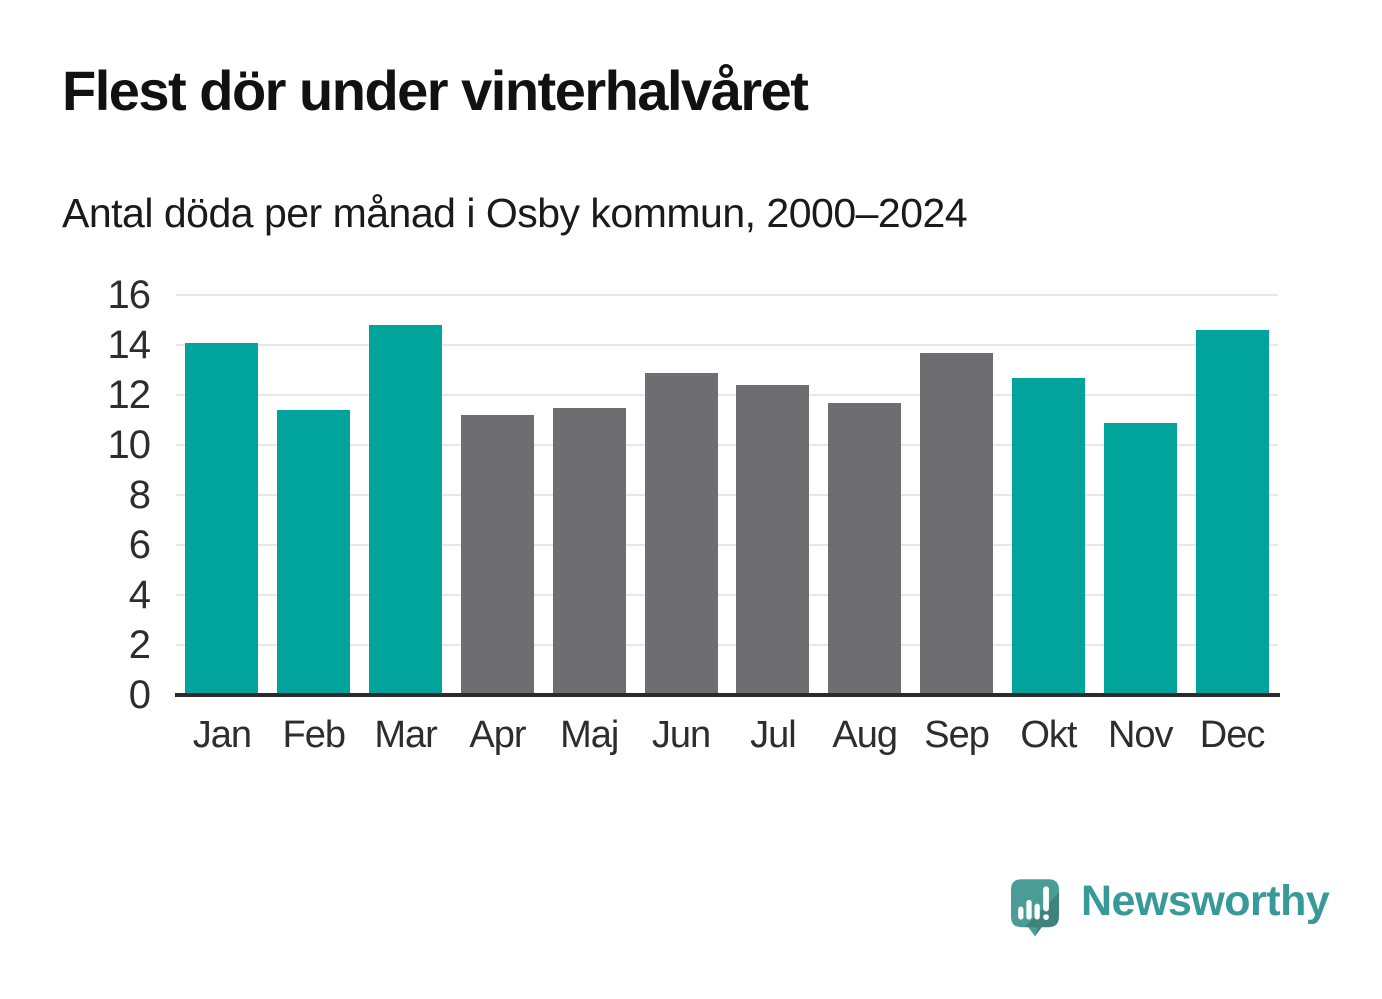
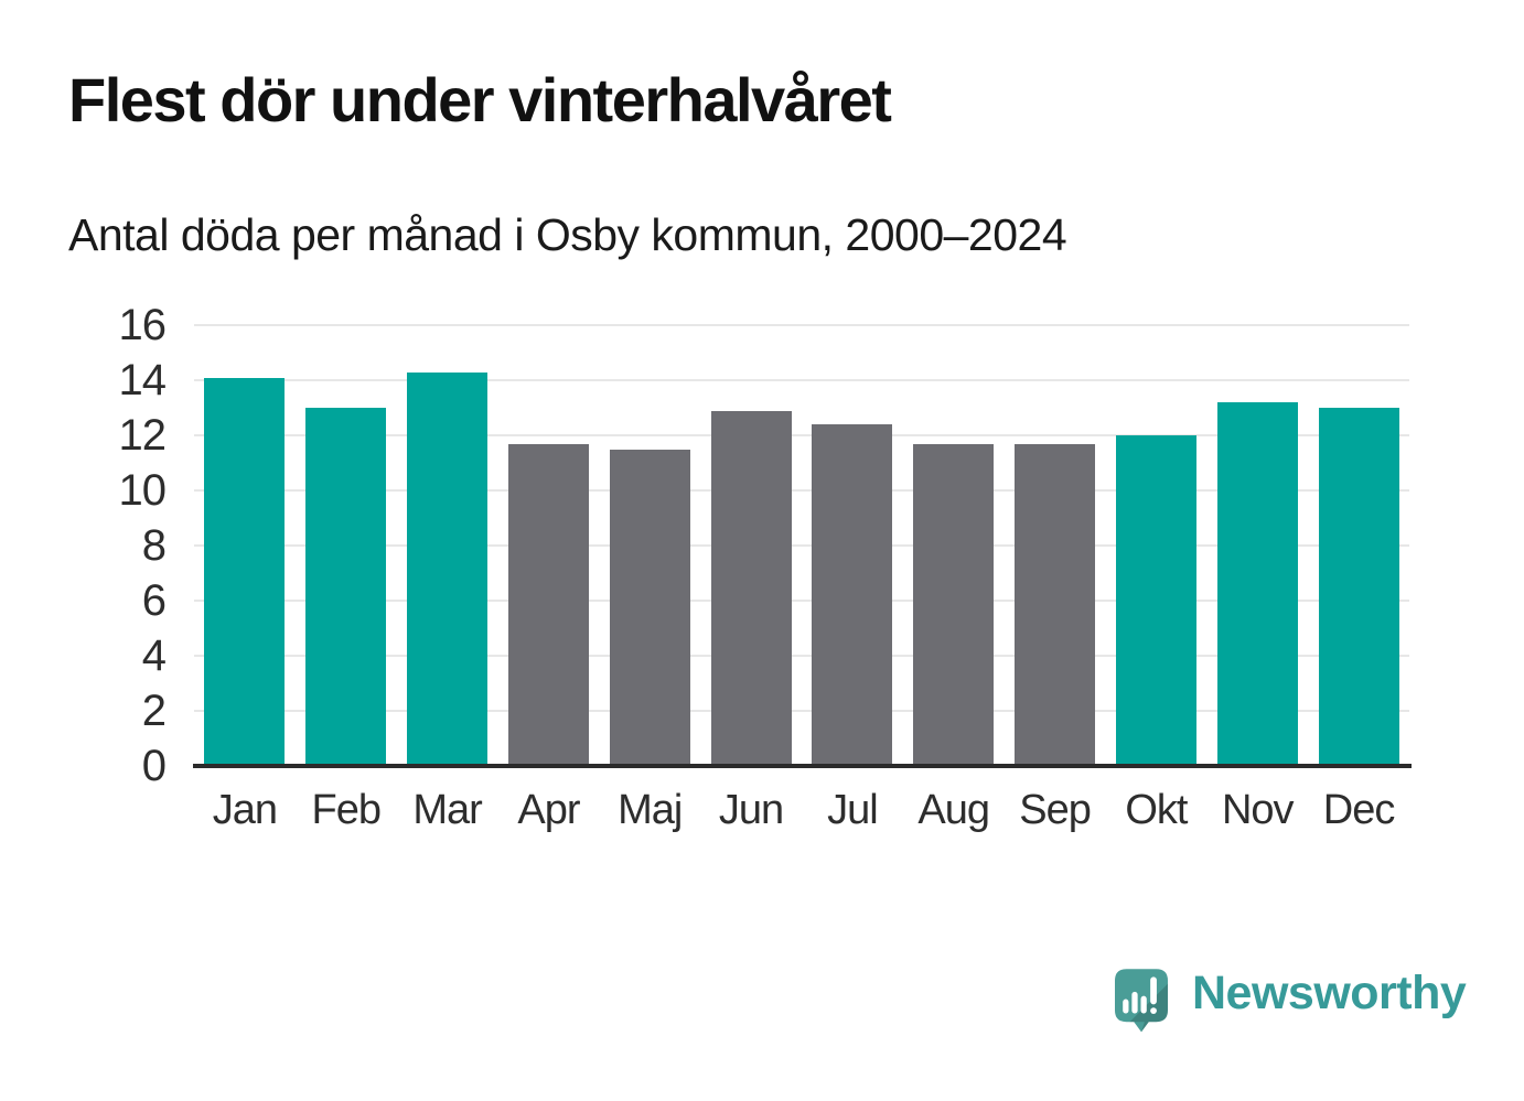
Feb: 11.4 -> 13.0
Mar: 14.8 -> 14.3
Apr: 11.2 -> 11.7
Sep: 13.7 -> 11.7
Okt: 12.7 -> 12.0
Nov: 10.9 -> 13.2
Dec: 14.6 -> 13.0
